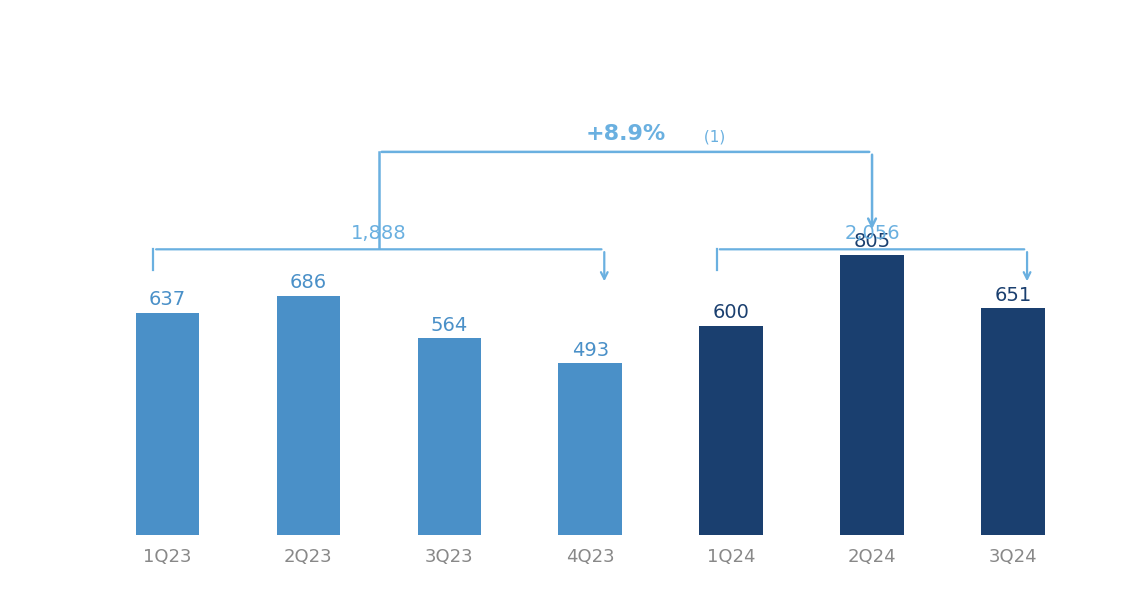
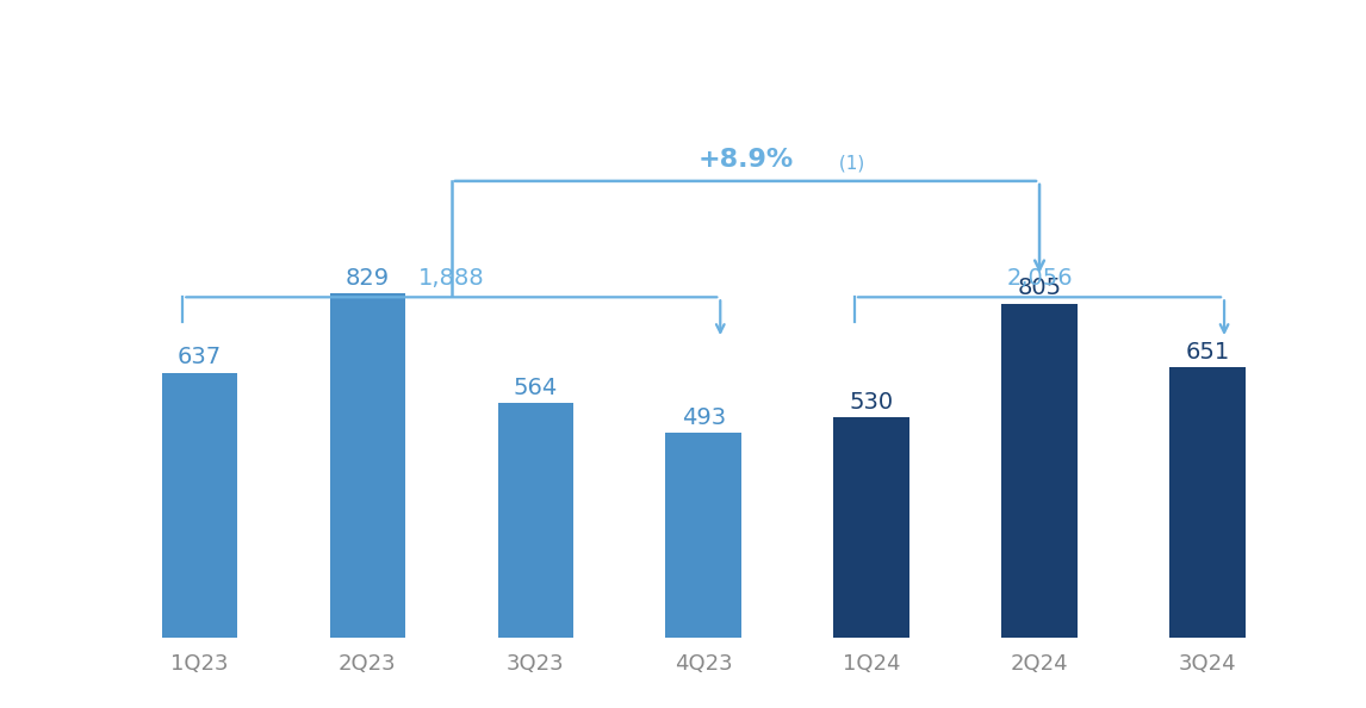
2Q23: 686 -> 829
1Q24: 600 -> 530
